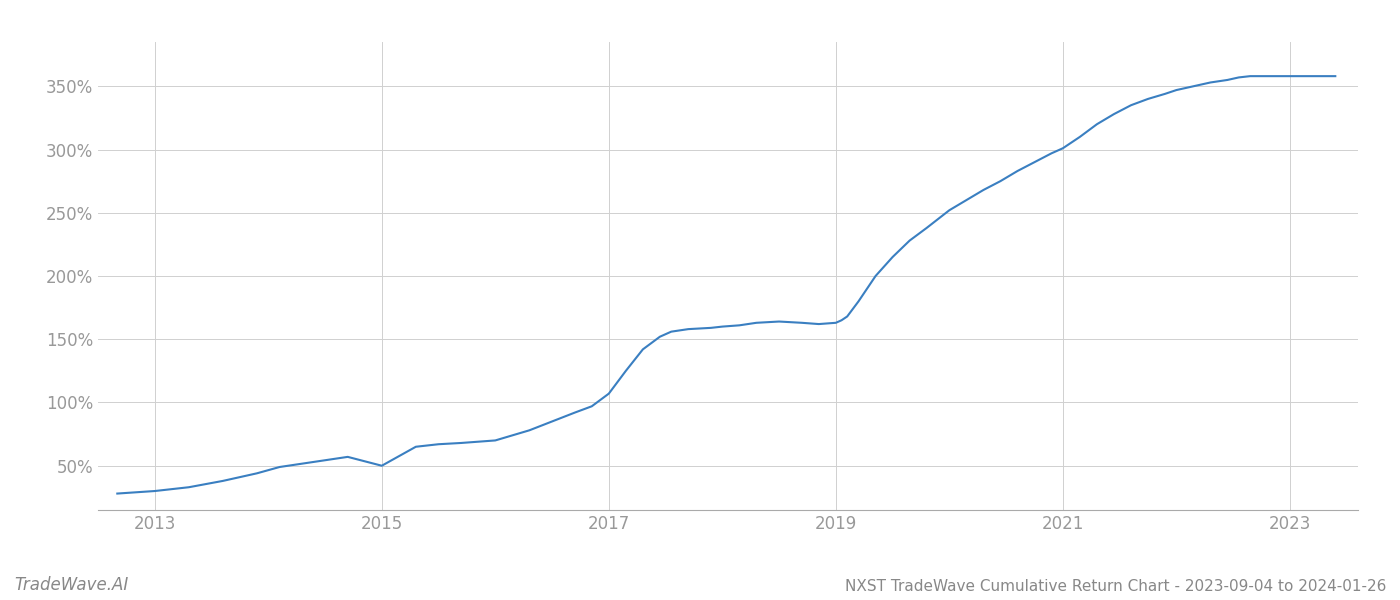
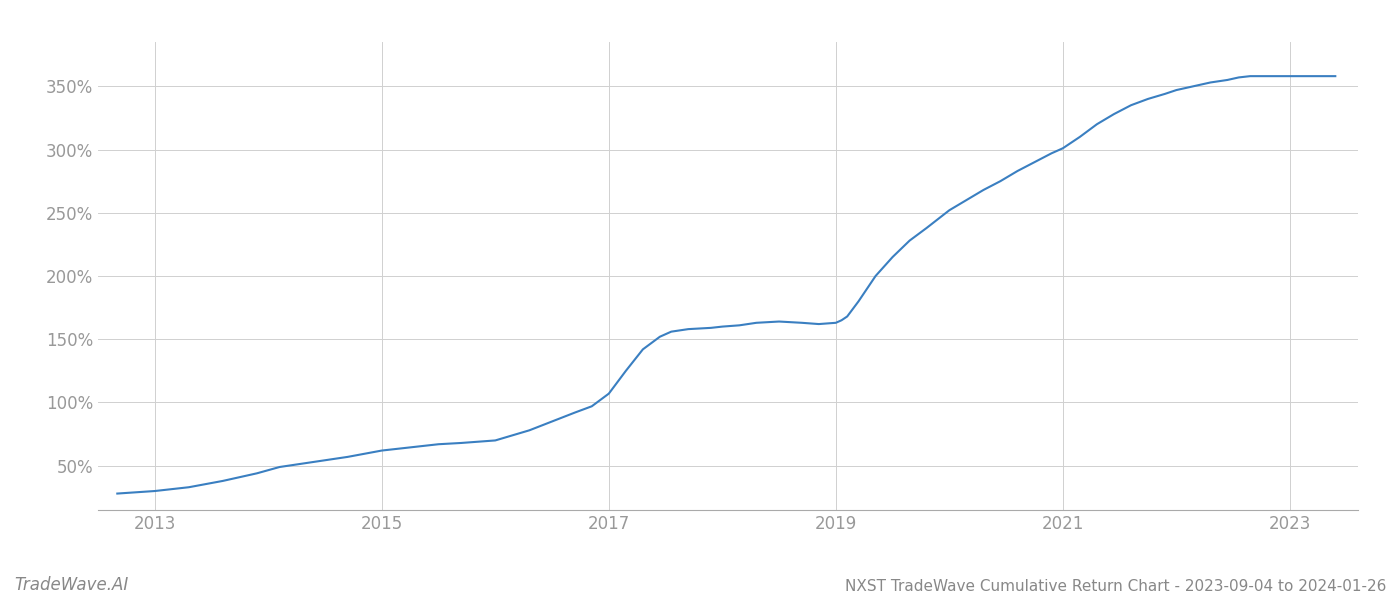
2015: 50% -> 62%
